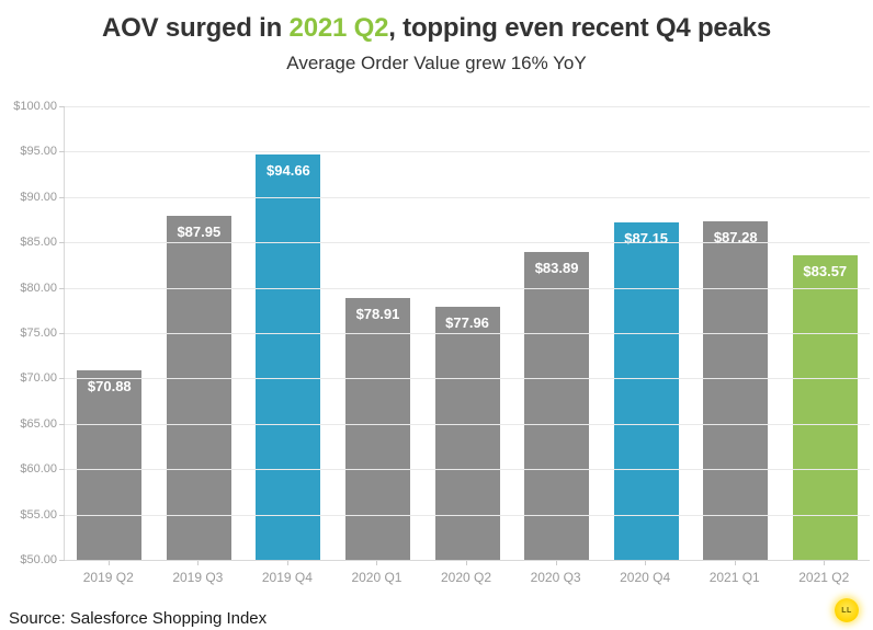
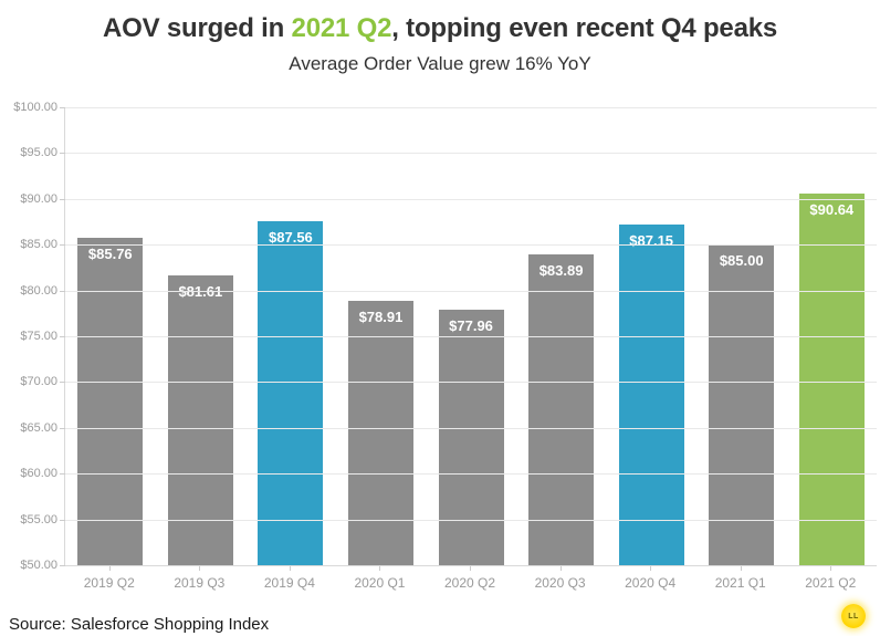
2019 Q2: $70.88 -> $85.76
2019 Q3: $87.95 -> $81.61
2019 Q4: $94.66 -> $87.56
2021 Q1: $87.28 -> $85.00
2021 Q2: $83.57 -> $90.64
